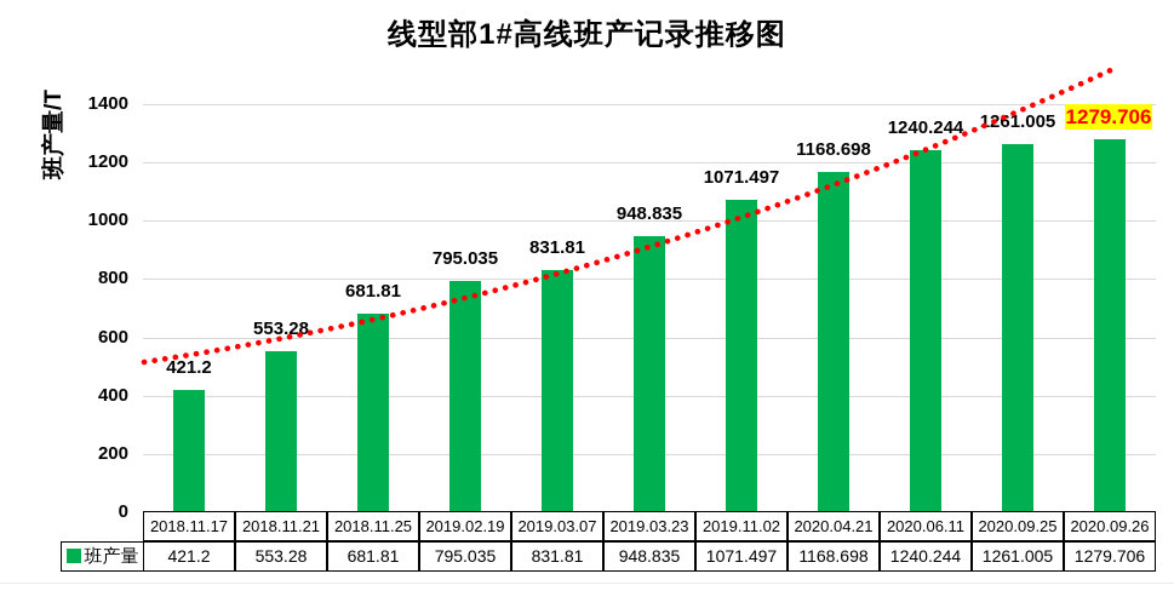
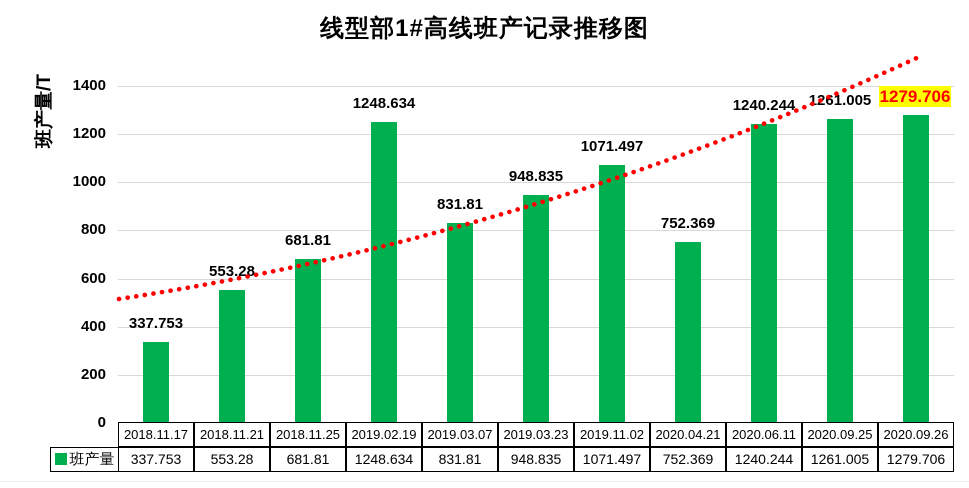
2018.11.17: 421.2 -> 337.753
2019.02.19: 795.035 -> 1248.634
2020.04.21: 1168.698 -> 752.369
